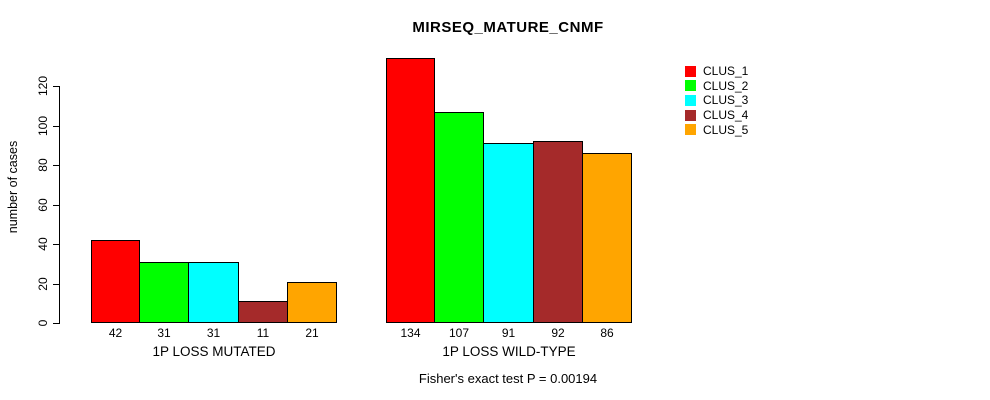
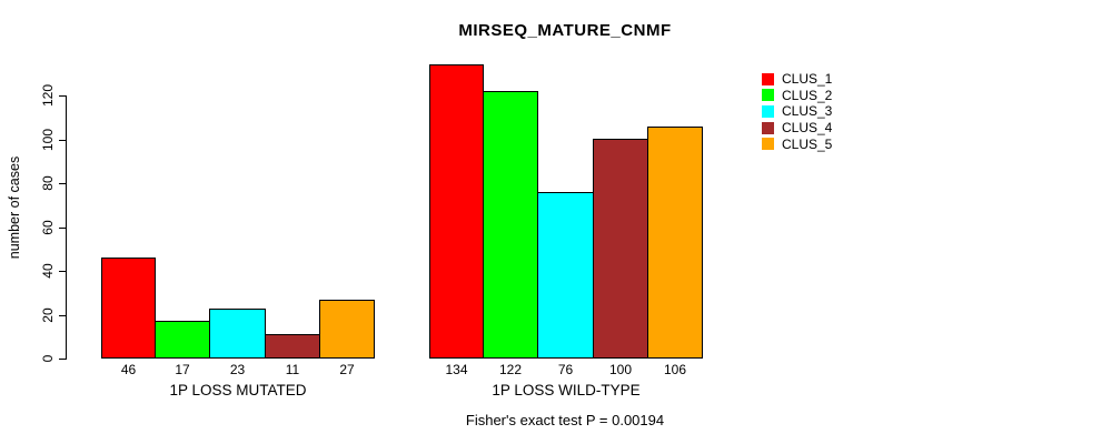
CLUS_1/1P LOSS MUTATED: 42 -> 46
CLUS_2/1P LOSS MUTATED: 31 -> 17
CLUS_3/1P LOSS MUTATED: 31 -> 23
CLUS_5/1P LOSS MUTATED: 21 -> 27
CLUS_2/1P LOSS WILD-TYPE: 107 -> 122
CLUS_3/1P LOSS WILD-TYPE: 91 -> 76
CLUS_4/1P LOSS WILD-TYPE: 92 -> 100
CLUS_5/1P LOSS WILD-TYPE: 86 -> 106
